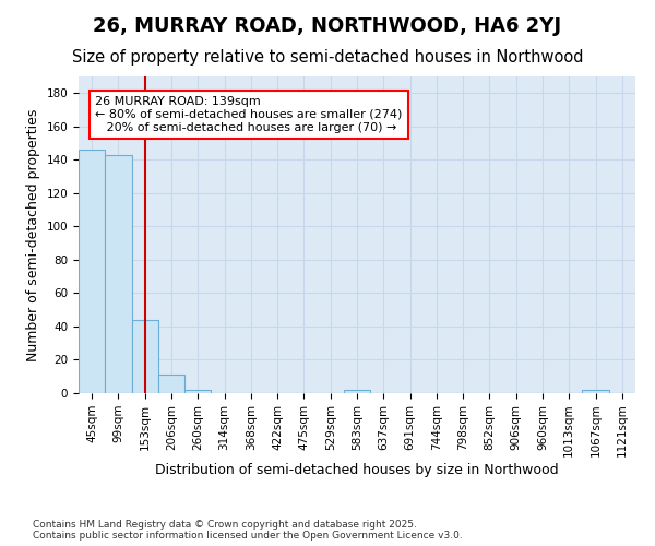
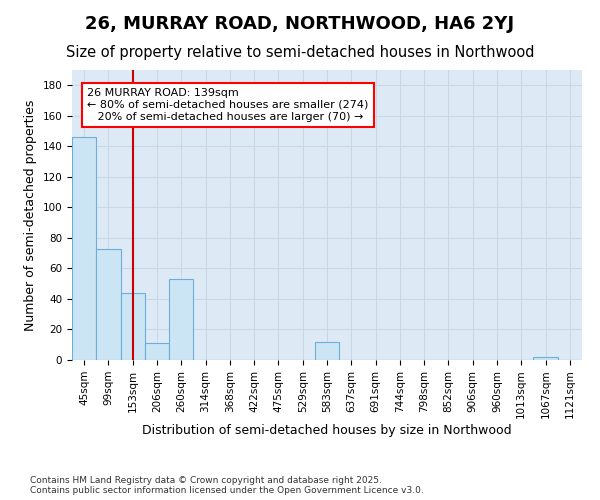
99sqm: 143 -> 73
260sqm: 2 -> 53
583sqm: 2 -> 12
